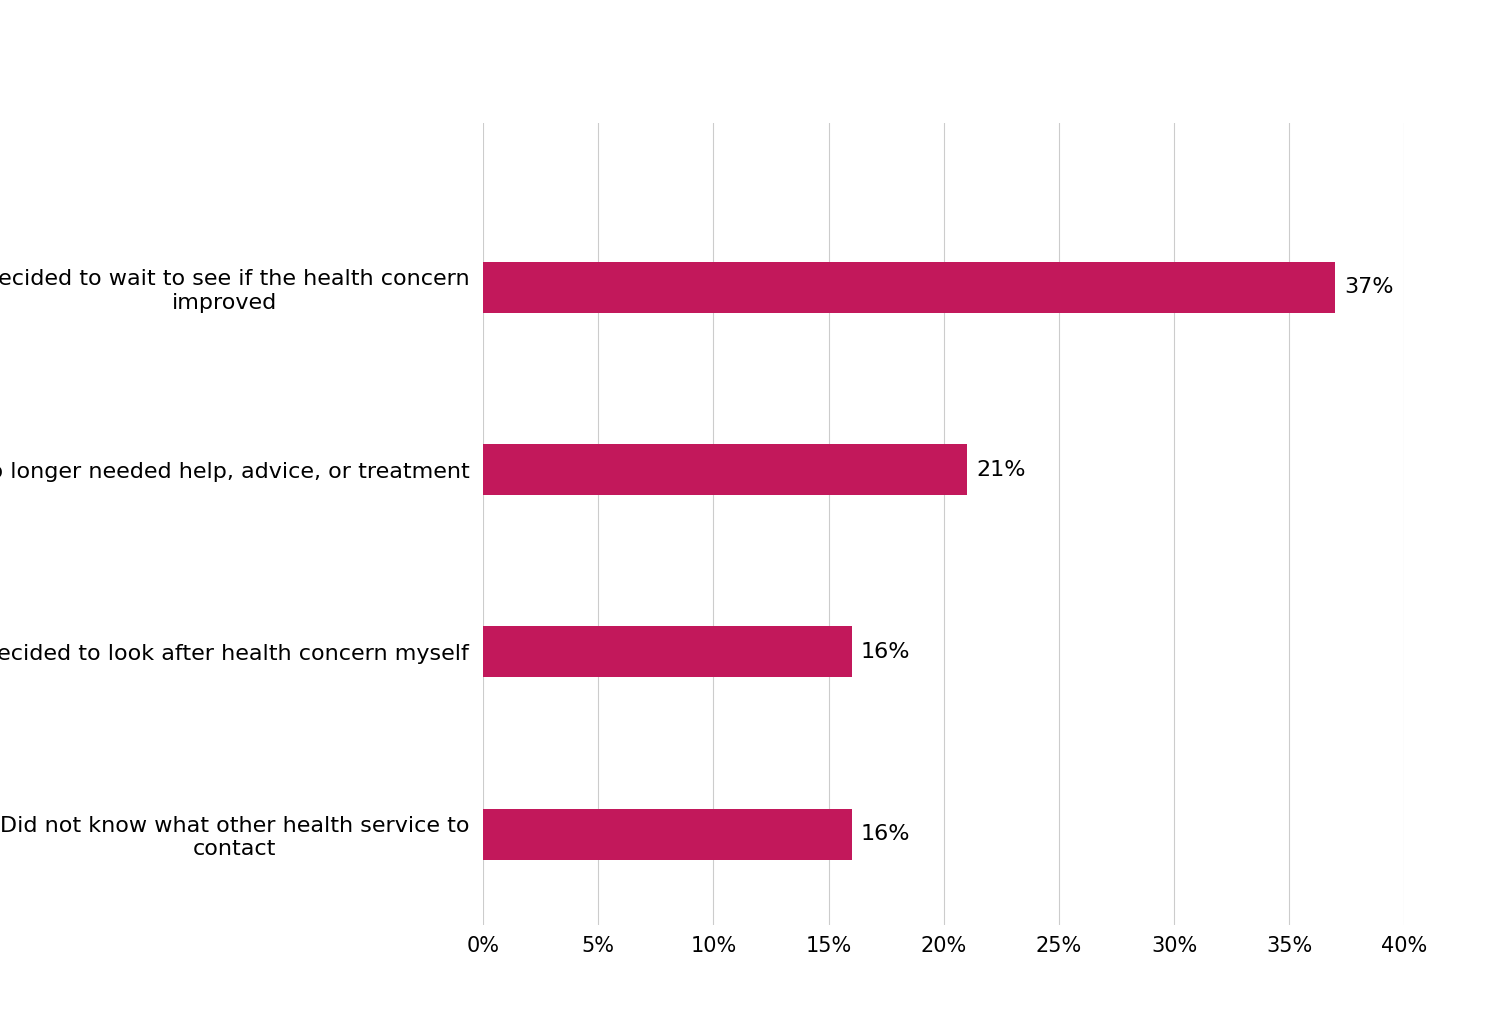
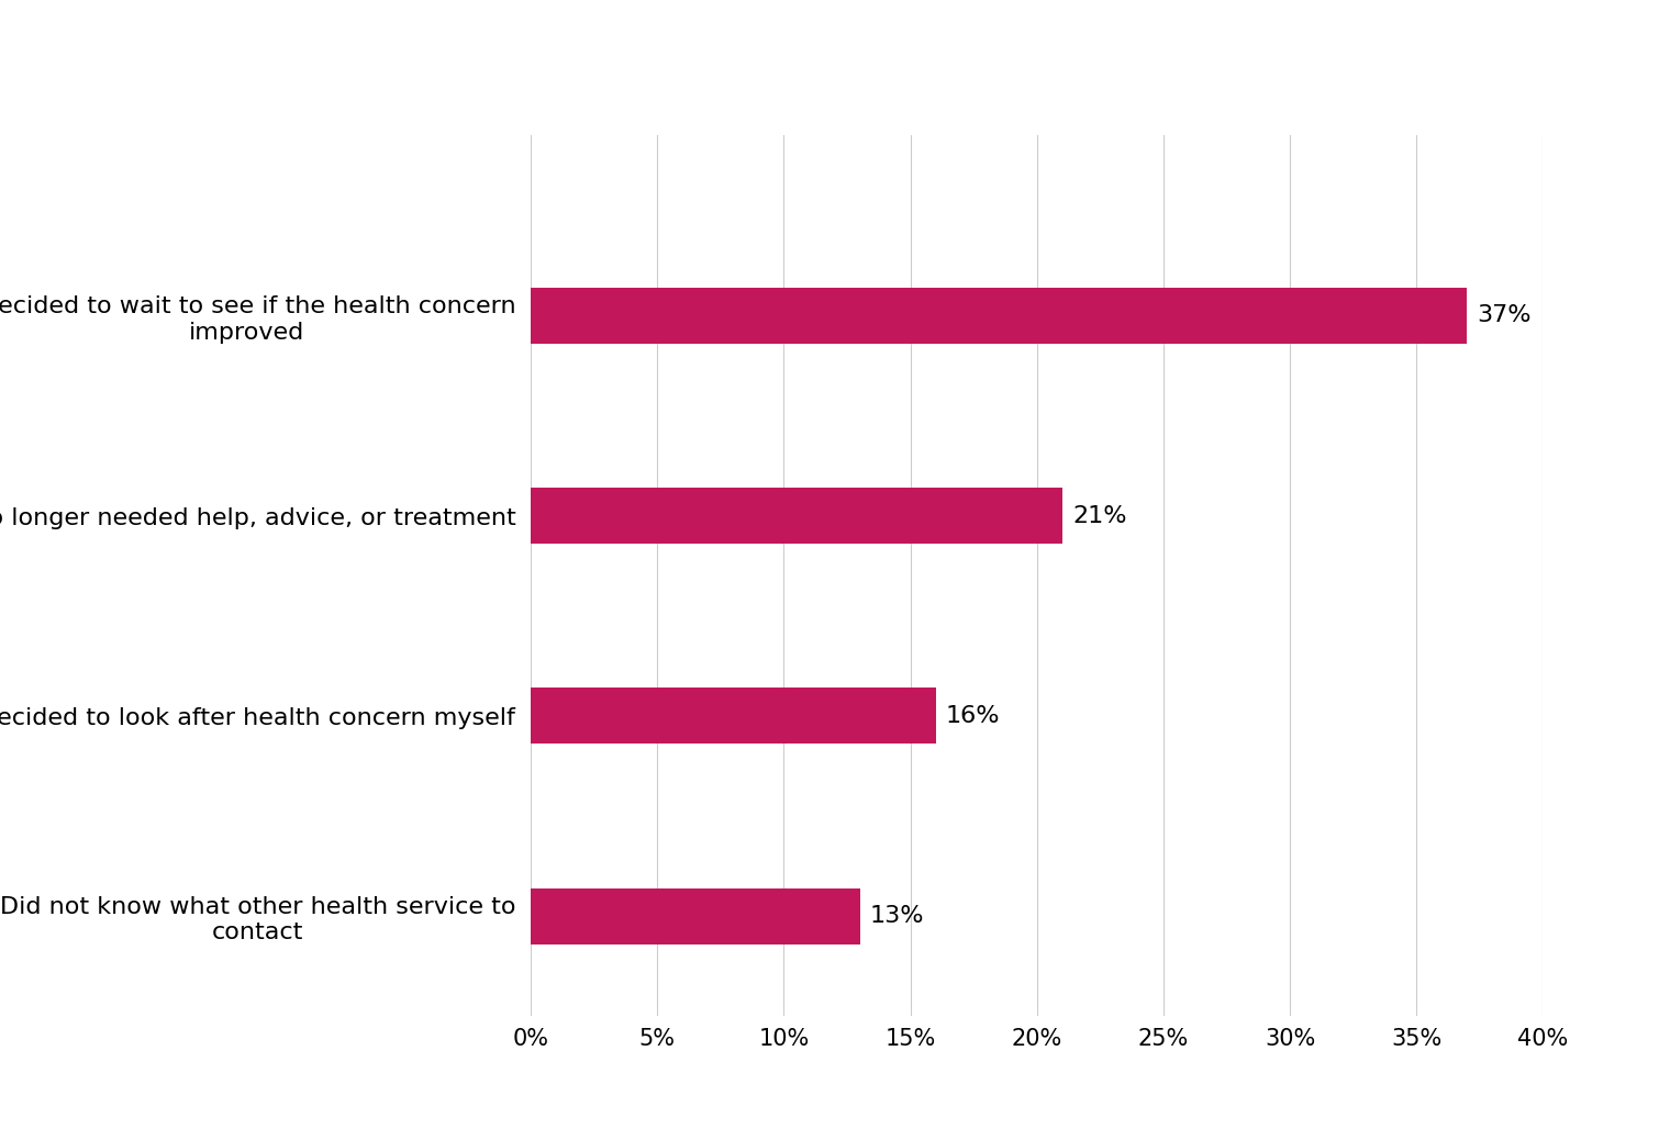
Did not know what other health service to contact: 16% -> 13%
